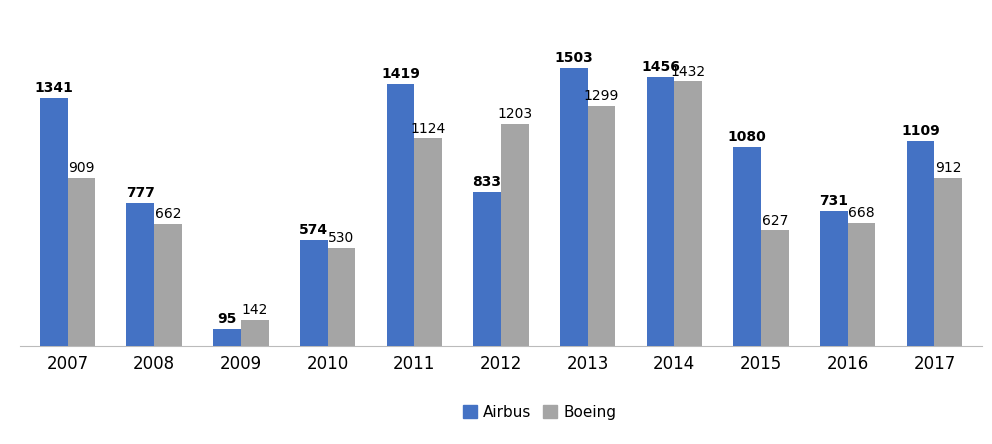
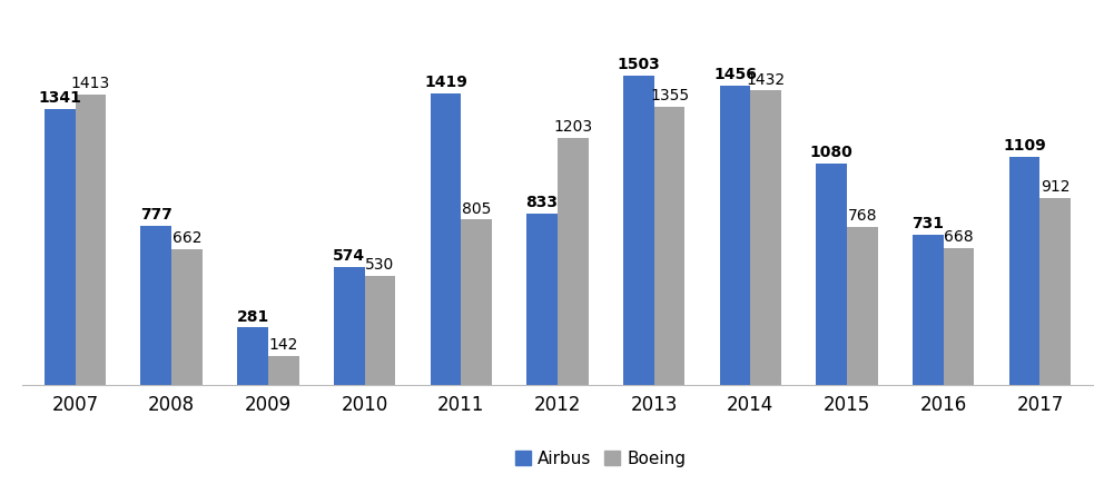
Boeing/2007: 909 -> 1413
Airbus/2009: 95 -> 281
Boeing/2011: 1124 -> 805
Boeing/2013: 1299 -> 1355
Boeing/2015: 627 -> 768
